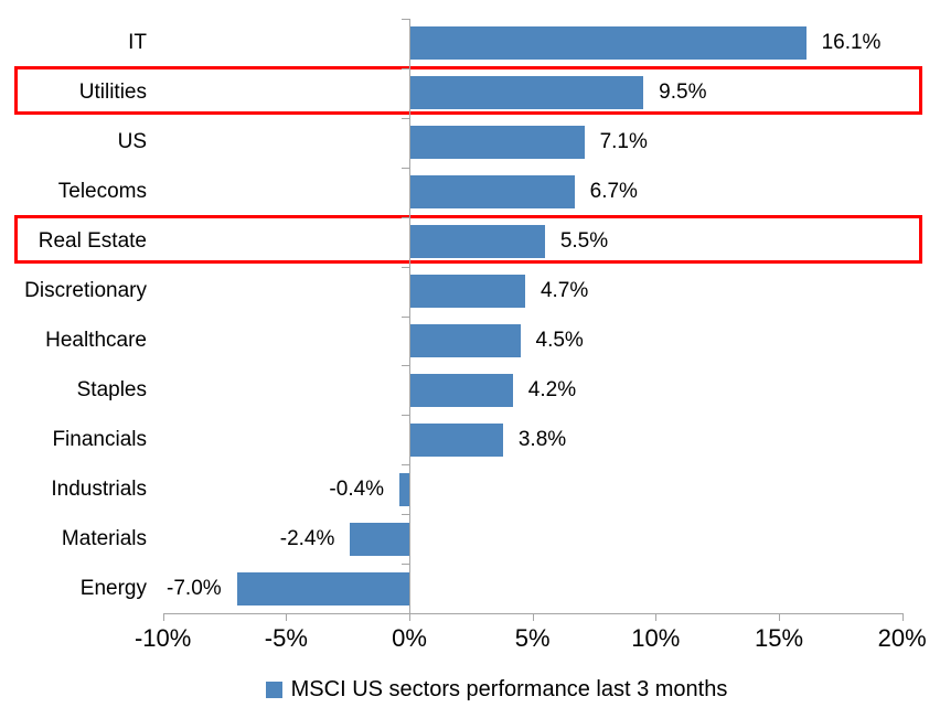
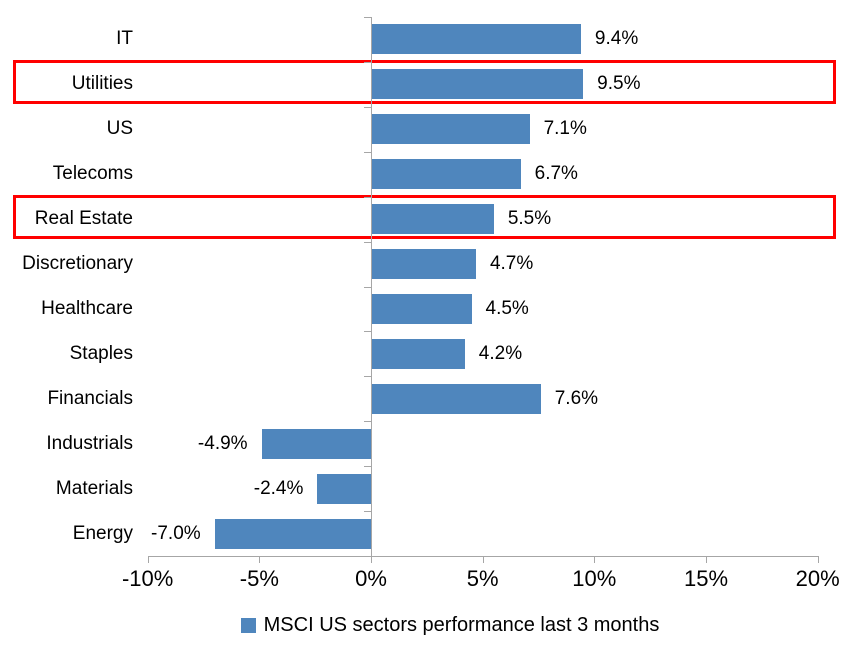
IT: 16.1% -> 9.4%
Financials: 3.8% -> 7.6%
Industrials: -0.4% -> -4.9%
